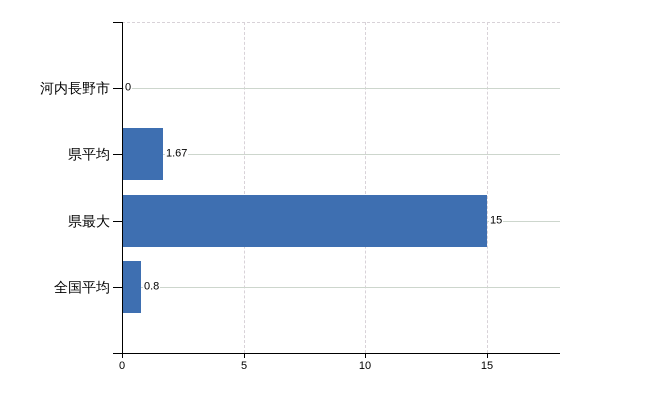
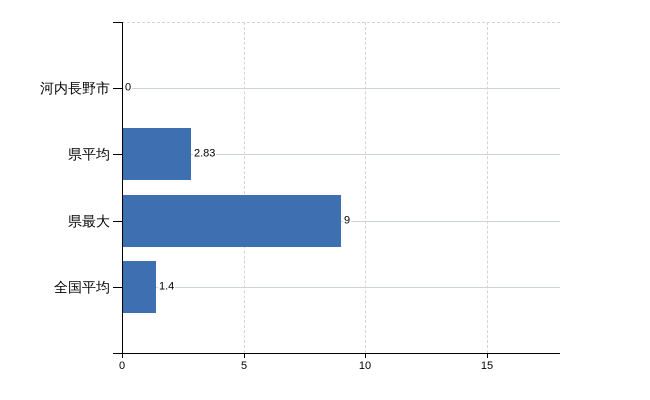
県平均: 1.67 -> 2.83
県最大: 15 -> 9
全国平均: 0.8 -> 1.4
